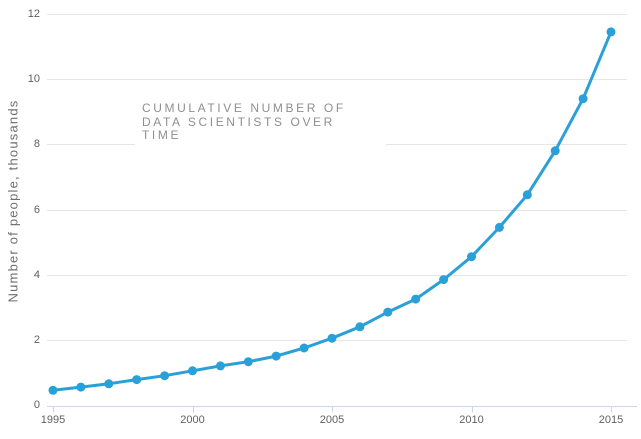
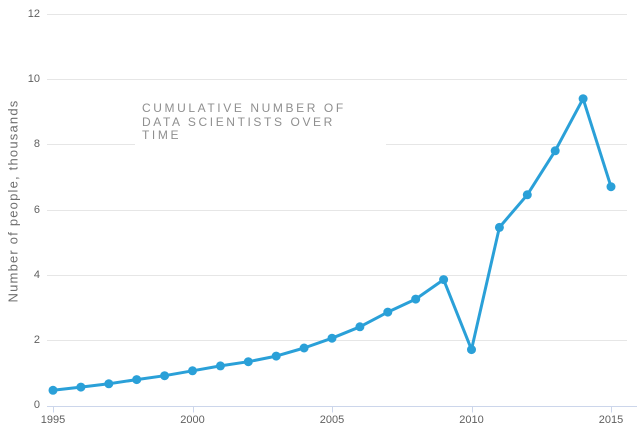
2010: 4.5 -> 1.7
2015: 11.4 -> 6.7
